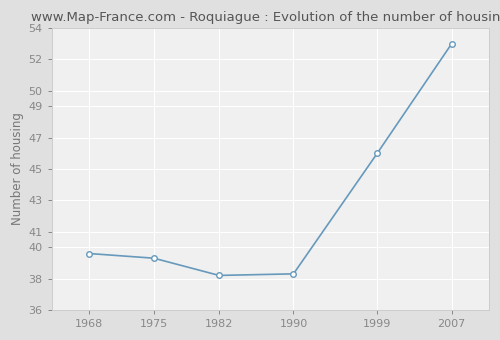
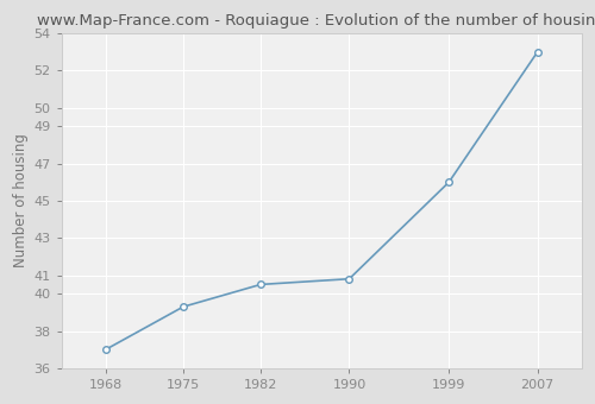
1968: 39.6 -> 37.0
1982: 38.2 -> 40.5
1990: 38.3 -> 40.8
